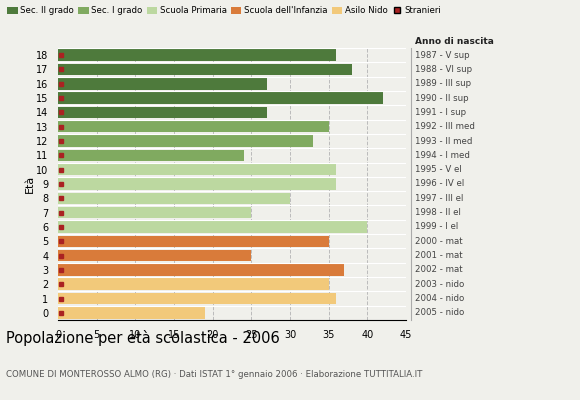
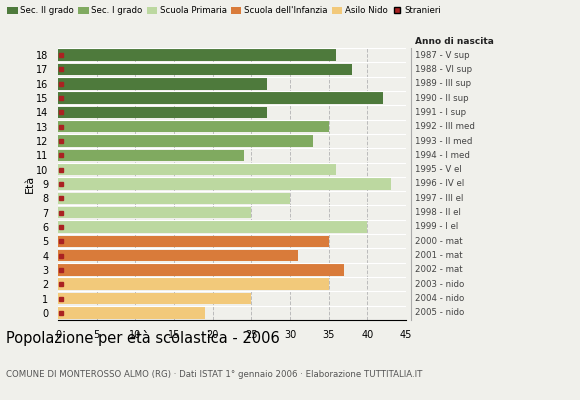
9: 36 -> 43
4: 25 -> 31
1: 36 -> 25
